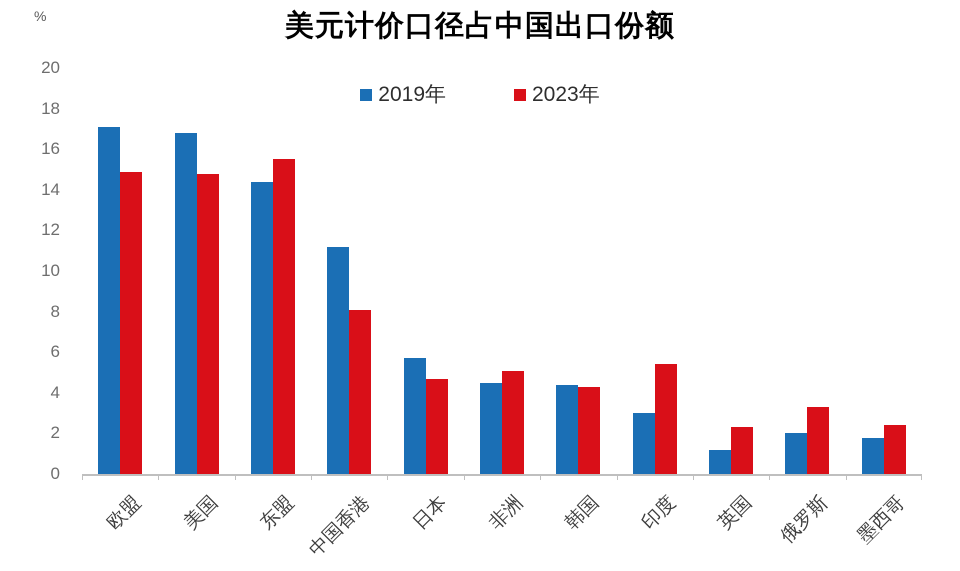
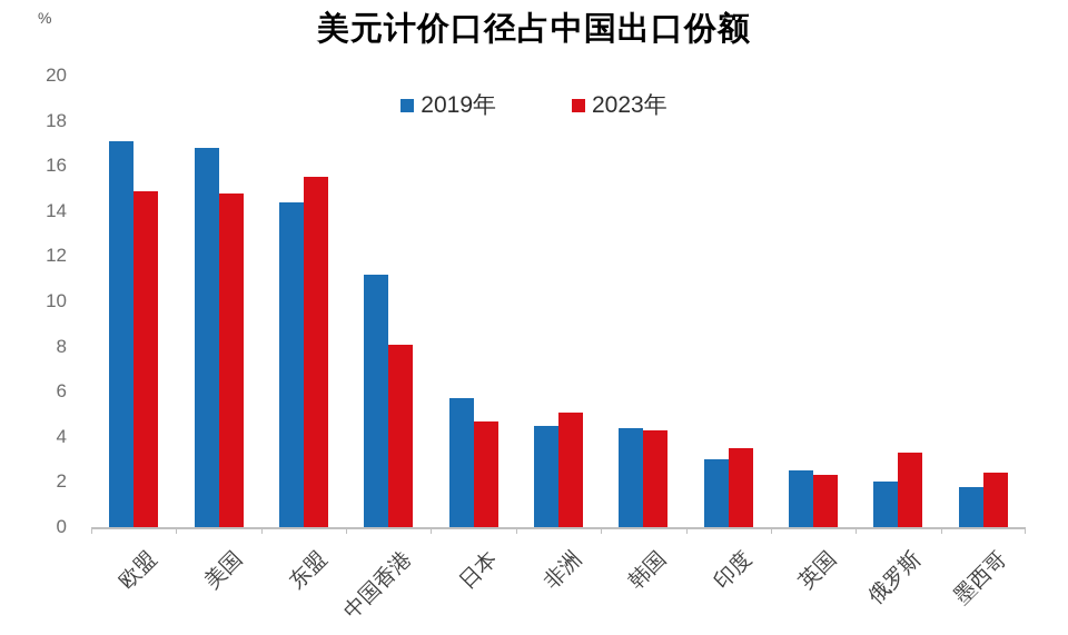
2023年/印度: 5.4 -> 3.5
2019年/英国: 1.2 -> 2.5
